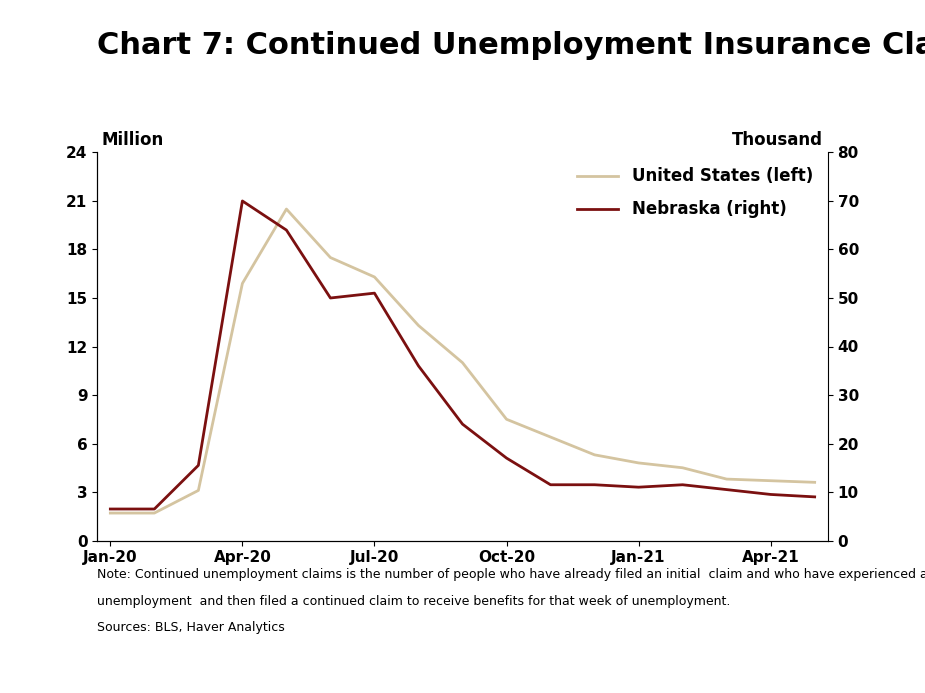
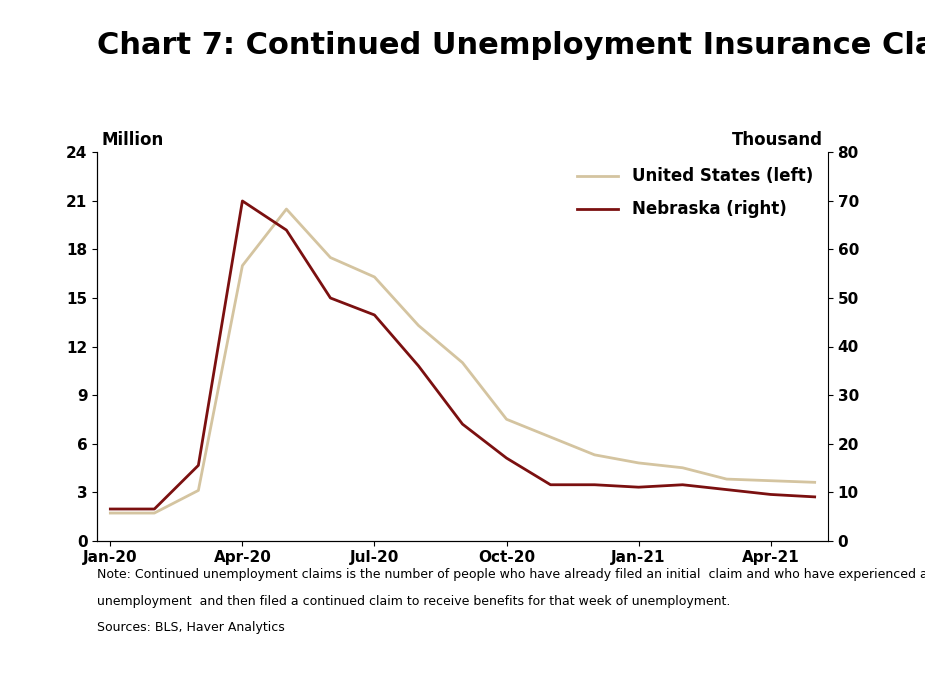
United States (left)/Apr-20: 15.9 -> 17.0
Nebraska (right)/Jul-20: 51.0 -> 46.5
